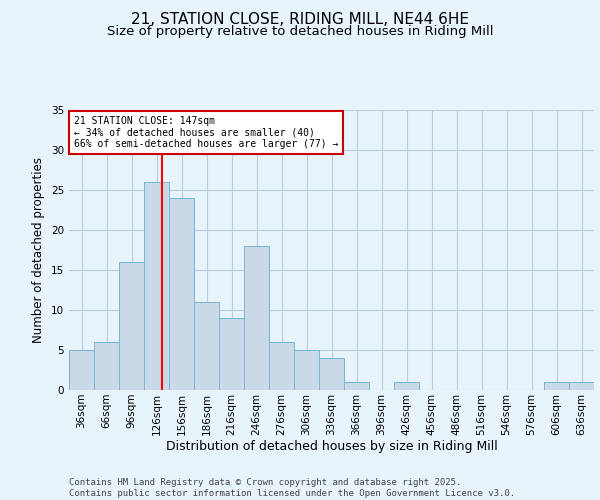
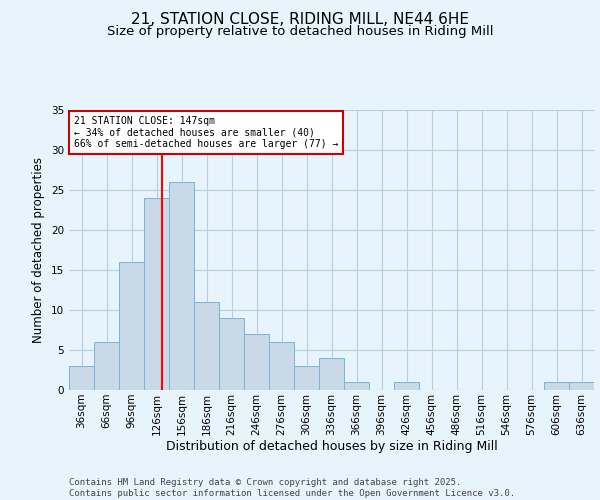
36sqm: 5 -> 3
126sqm: 26 -> 24
156sqm: 24 -> 26
246sqm: 18 -> 7
306sqm: 5 -> 3
